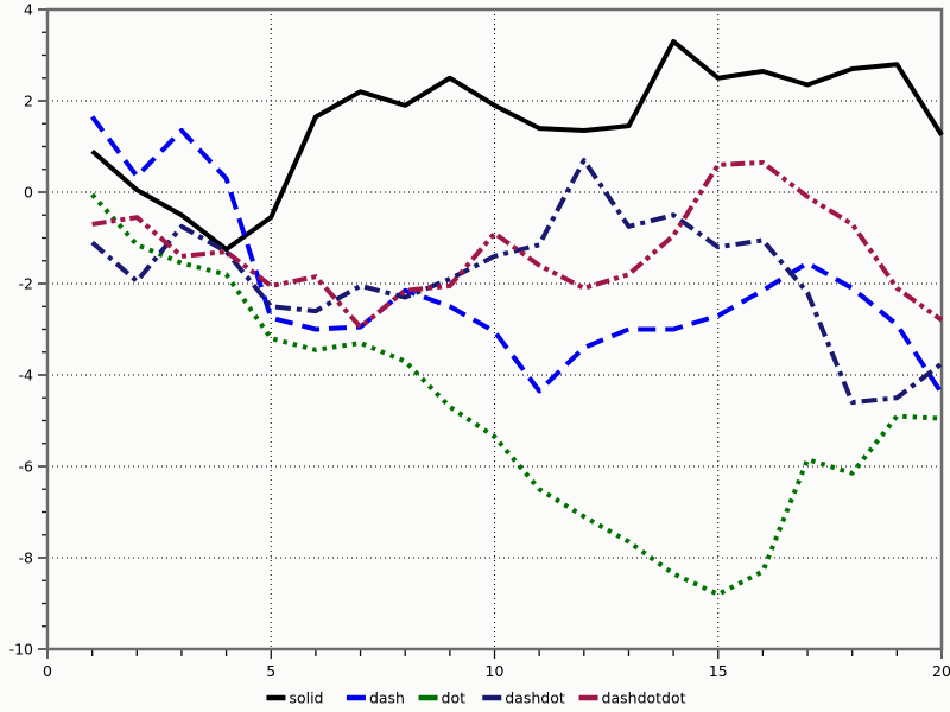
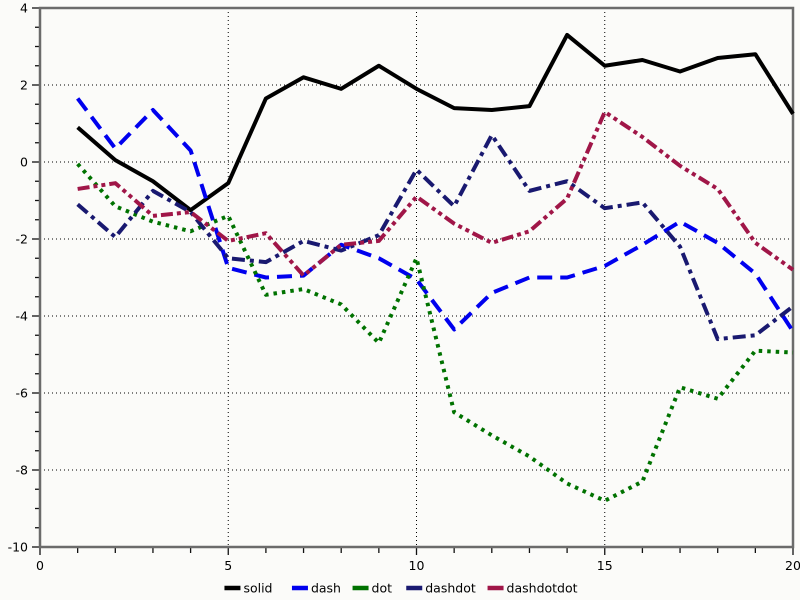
dot/5: -3.2 -> -1.4
dot/10: -5.3 -> -2.5
dashdot/10: -1.4 -> -0.2
dashdotdot/15: 0.6 -> 1.3
